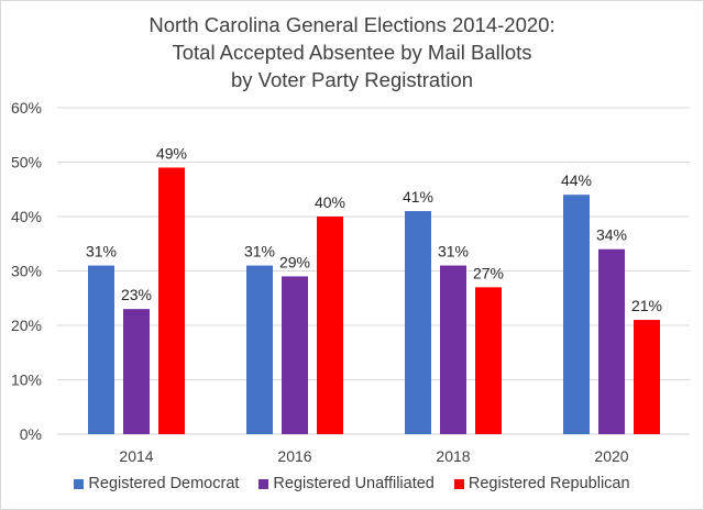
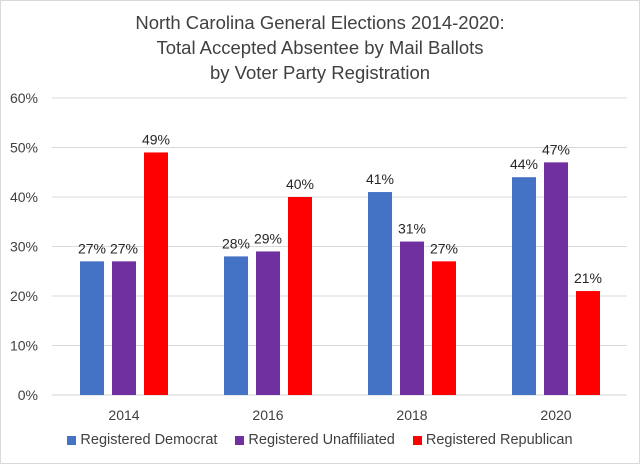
Registered Democrat/2014: 31% -> 27%
Registered Unaffiliated/2014: 23% -> 27%
Registered Democrat/2016: 31% -> 28%
Registered Unaffiliated/2020: 34% -> 47%
